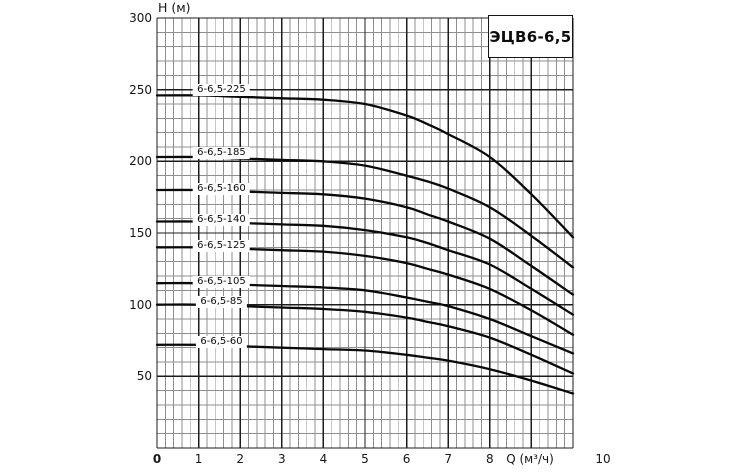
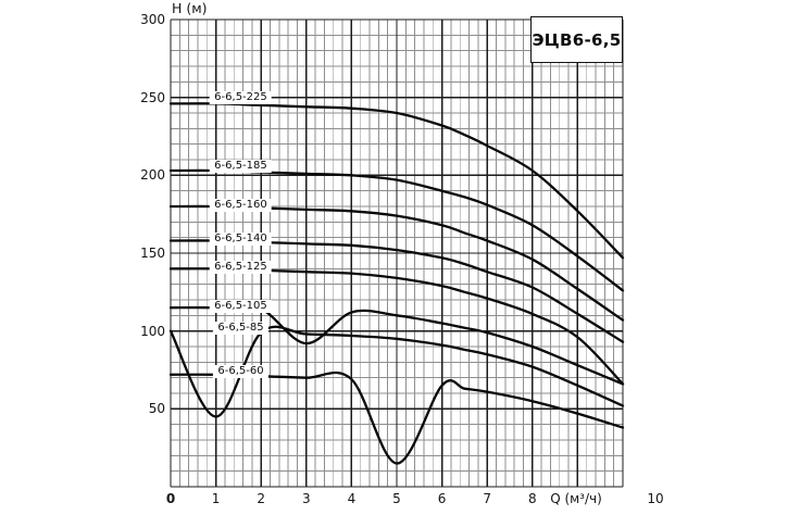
6-6,5-85/1: 100 -> 45
6-6,5-105/3: 113 -> 92
6-6,5-60/5: 68 -> 15
6-6,5-125/10: 79 -> 66
